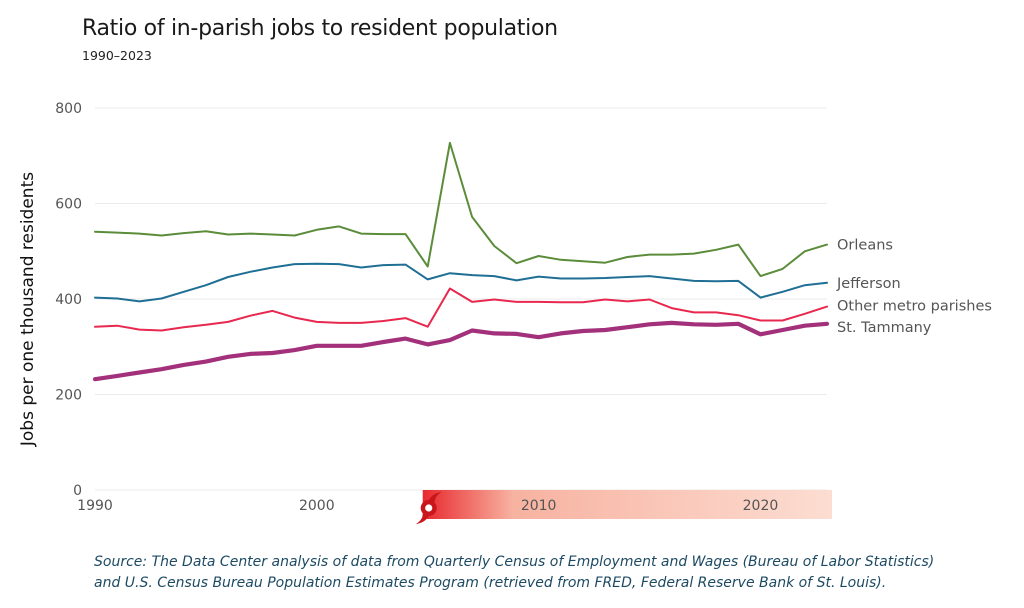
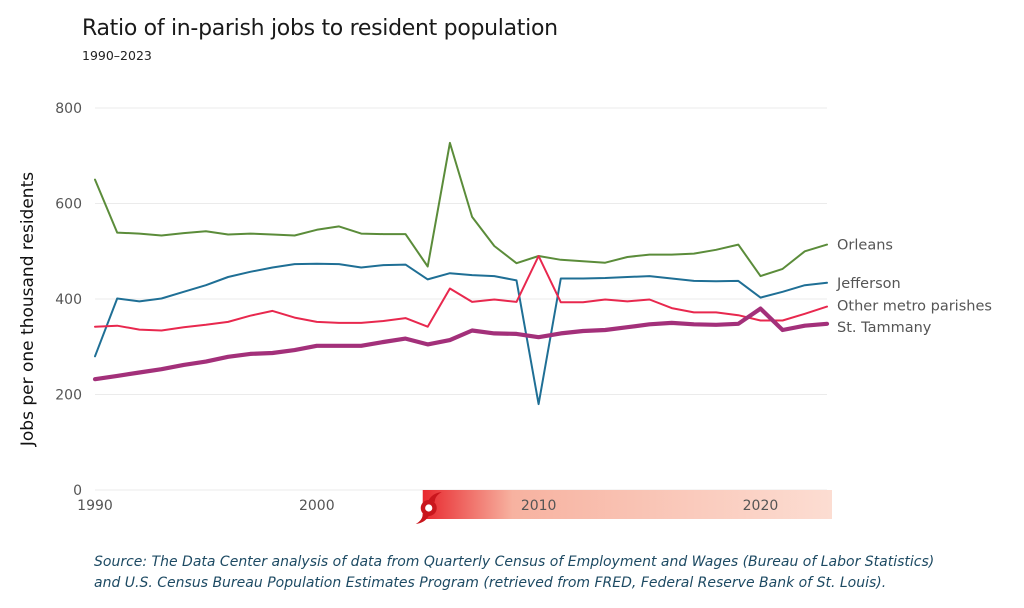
Orleans/1990: 540 -> 650
Jefferson/1990: 400 -> 280
Jefferson/2010: 450 -> 180
Other metro parishes/2010: 390 -> 490
St. Tammany/2020: 330 -> 380
